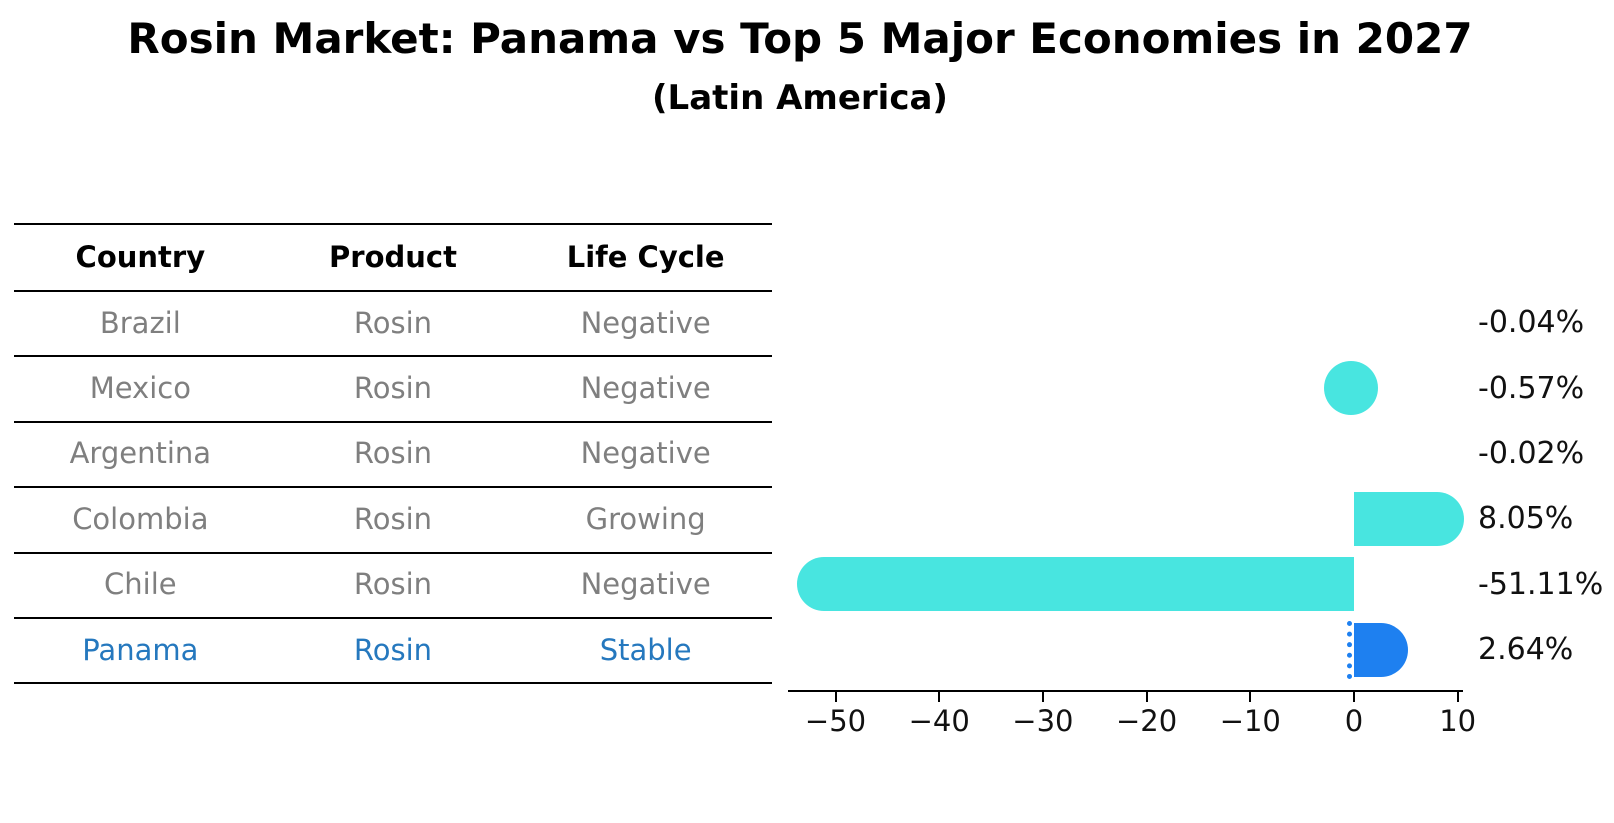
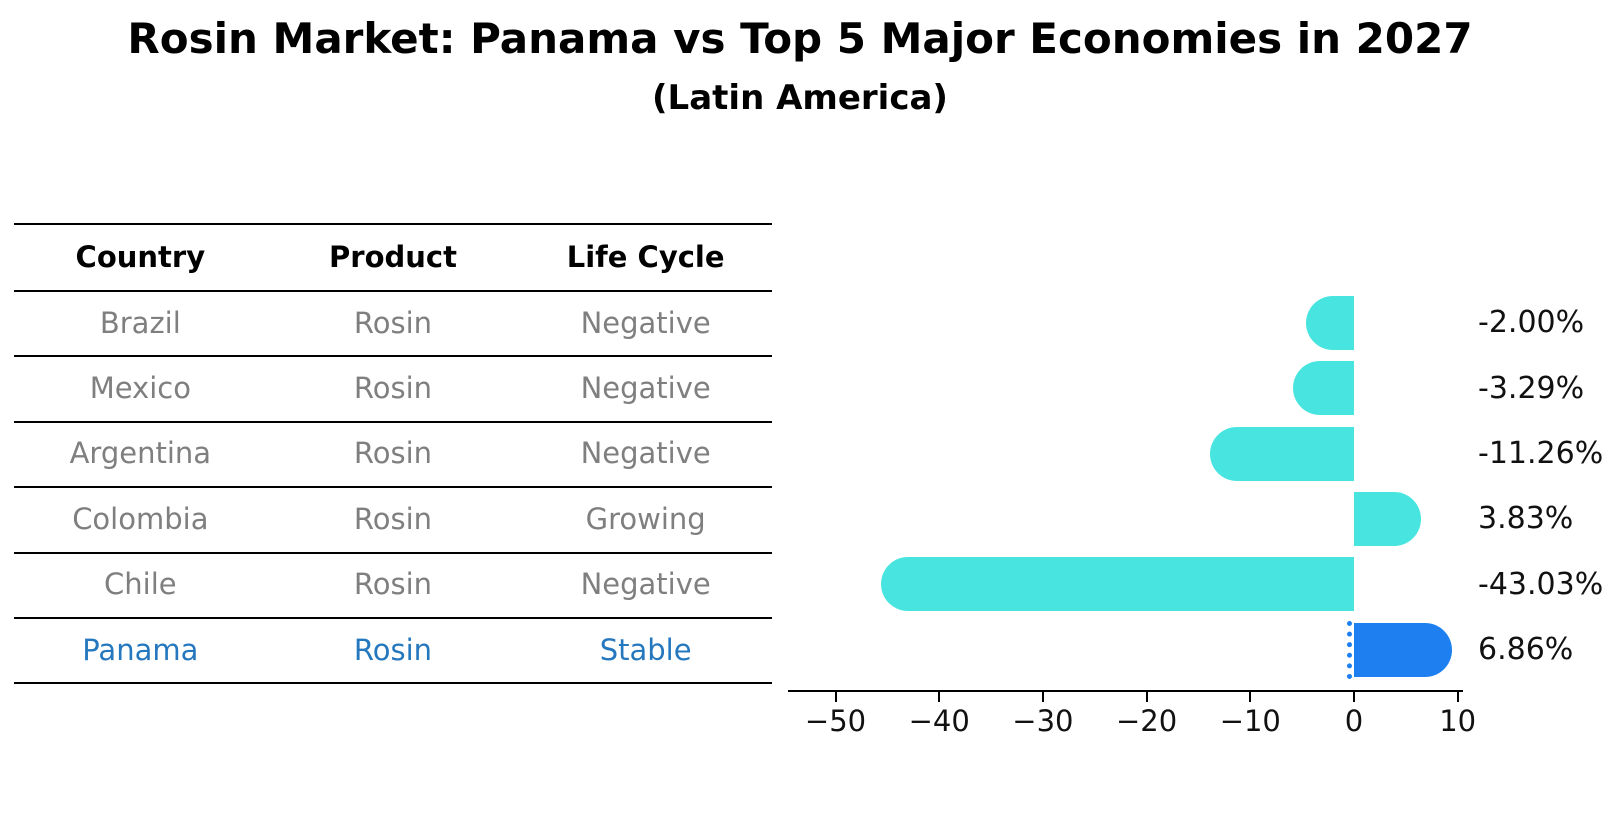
Brazil: -0.04% -> -2.00%
Mexico: -0.57% -> -3.29%
Argentina: -0.02% -> -11.26%
Colombia: 8.05% -> 3.83%
Chile: -51.11% -> -43.03%
Panama: 2.64% -> 6.86%
